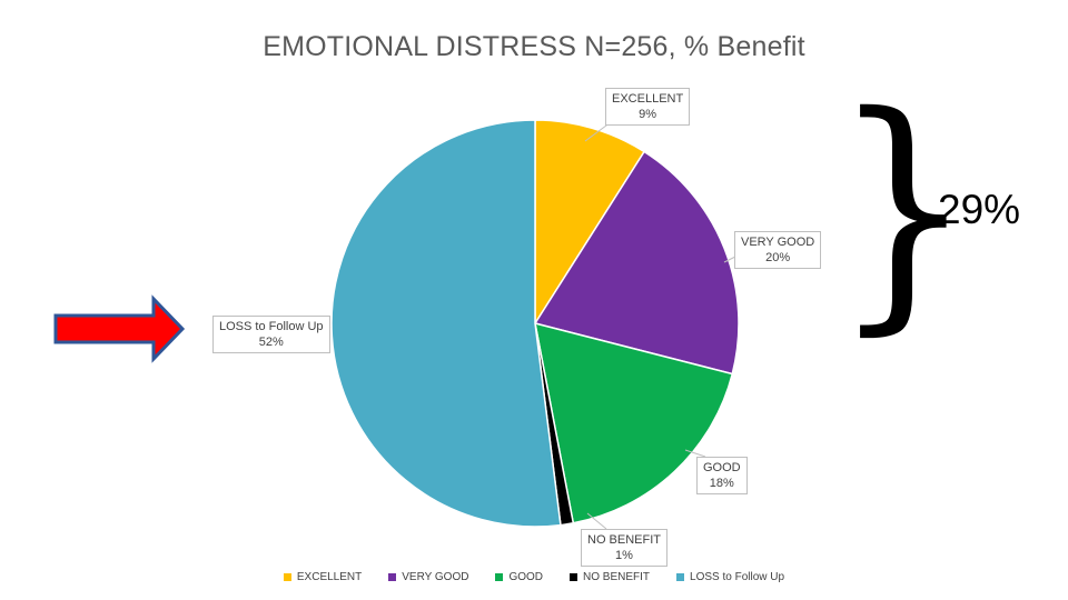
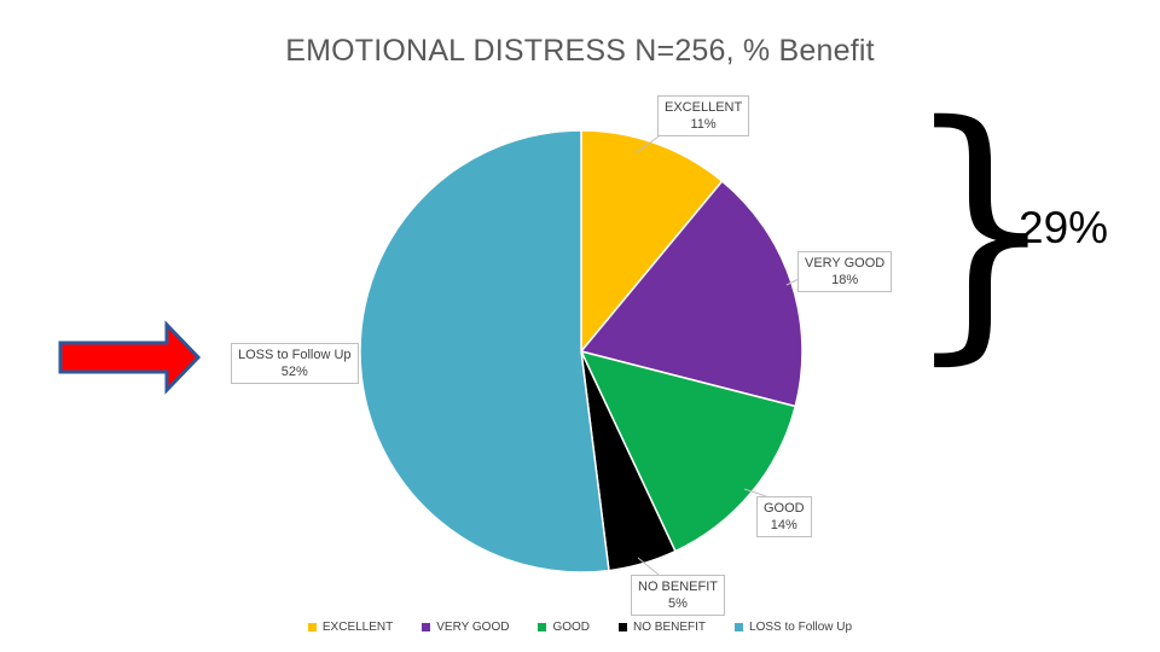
EXCELLENT: 9% -> 11%
VERY GOOD: 20% -> 18%
GOOD: 18% -> 14%
NO BENEFIT: 1% -> 5%
